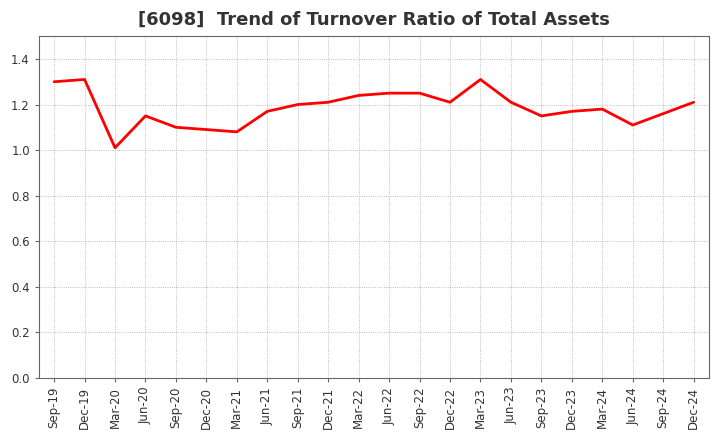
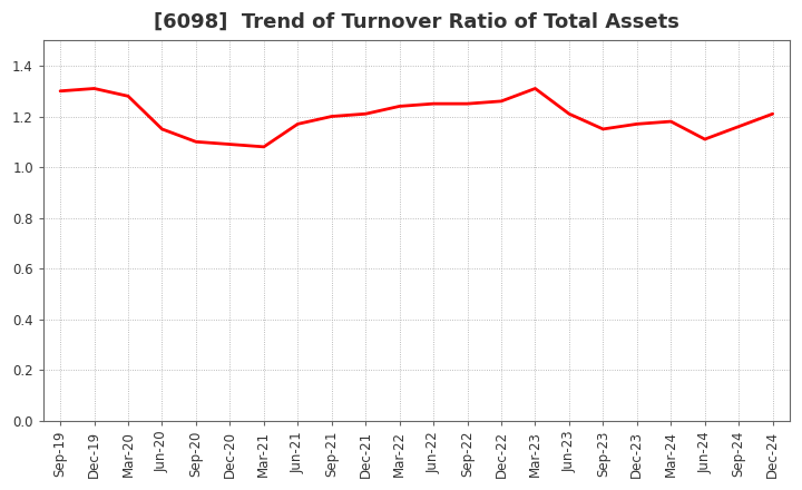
Mar-20: 1.01 -> 1.28
Dec-22: 1.21 -> 1.26
